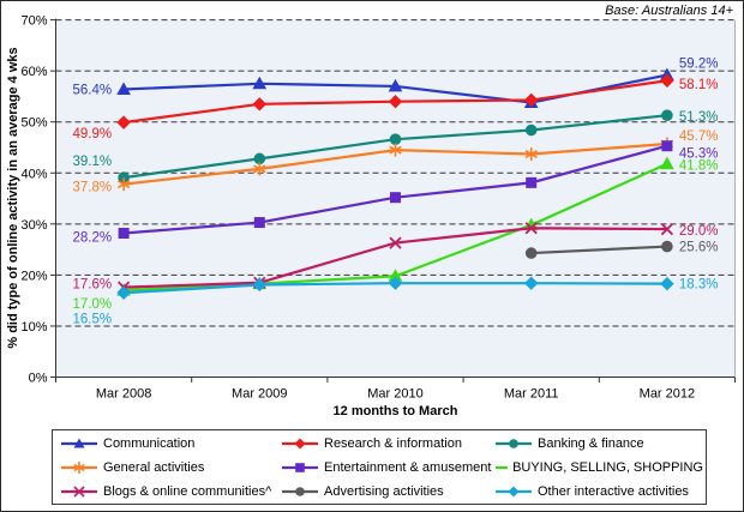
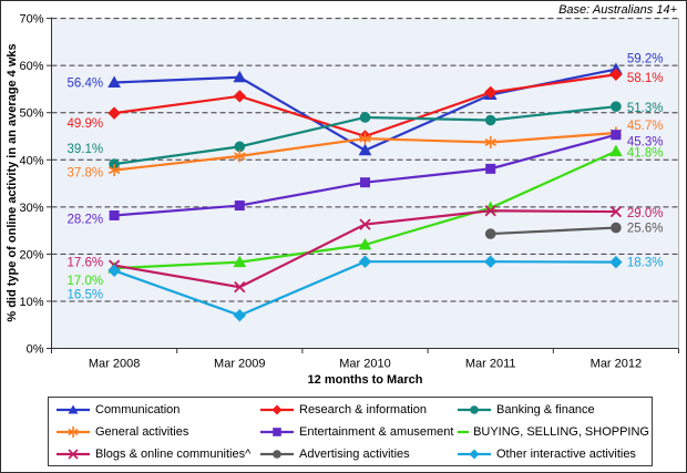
Blogs & online communities^/Mar 2009: 18% -> 13%
Other interactive activities/Mar 2009: 18% -> 7%
Communication/Mar 2010: 57% -> 42%
Research & information/Mar 2010: 54% -> 45%
Banking & finance/Mar 2010: 47% -> 49%
BUYING, SELLING, SHOPPING/Mar 2010: 20% -> 22%
